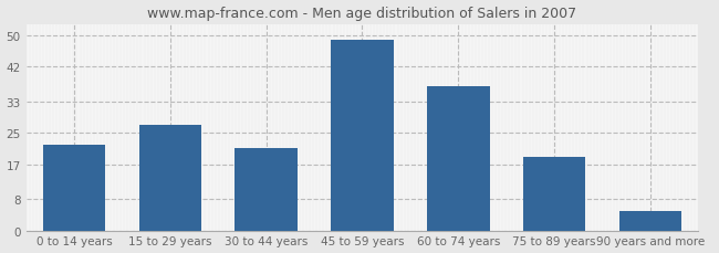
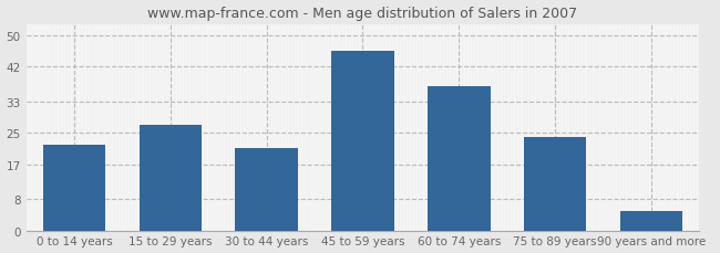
45 to 59 years: 49 -> 46
75 to 89 years: 19 -> 24
